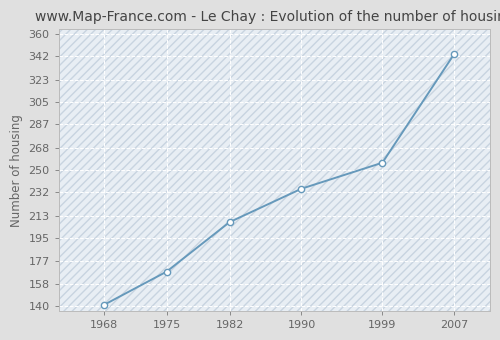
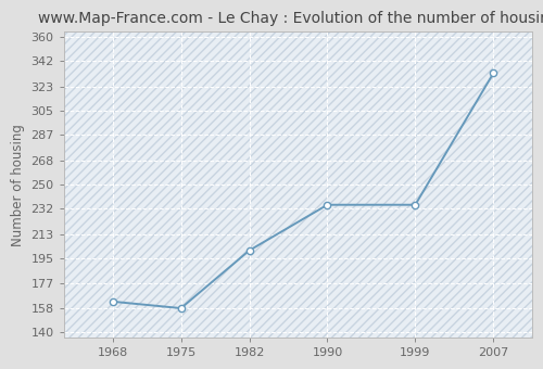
1968: 141 -> 163
1975: 168 -> 158
1982: 208 -> 201
1999: 256 -> 235
2007: 344 -> 333
